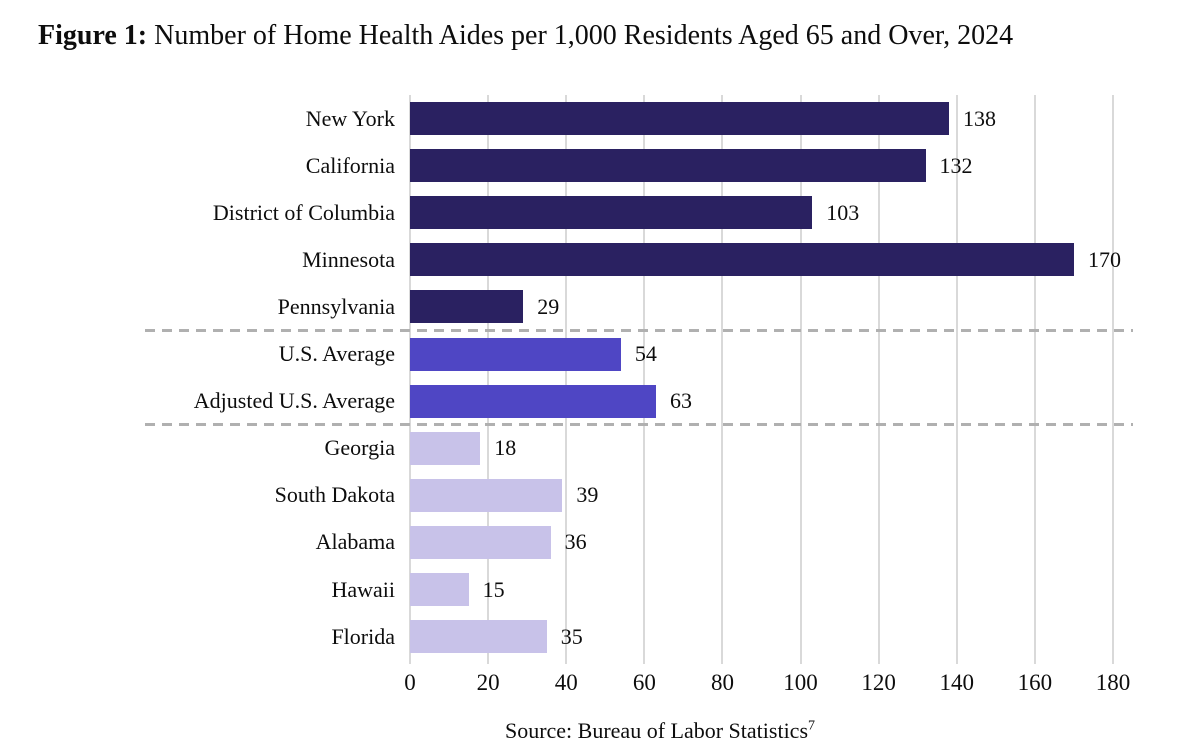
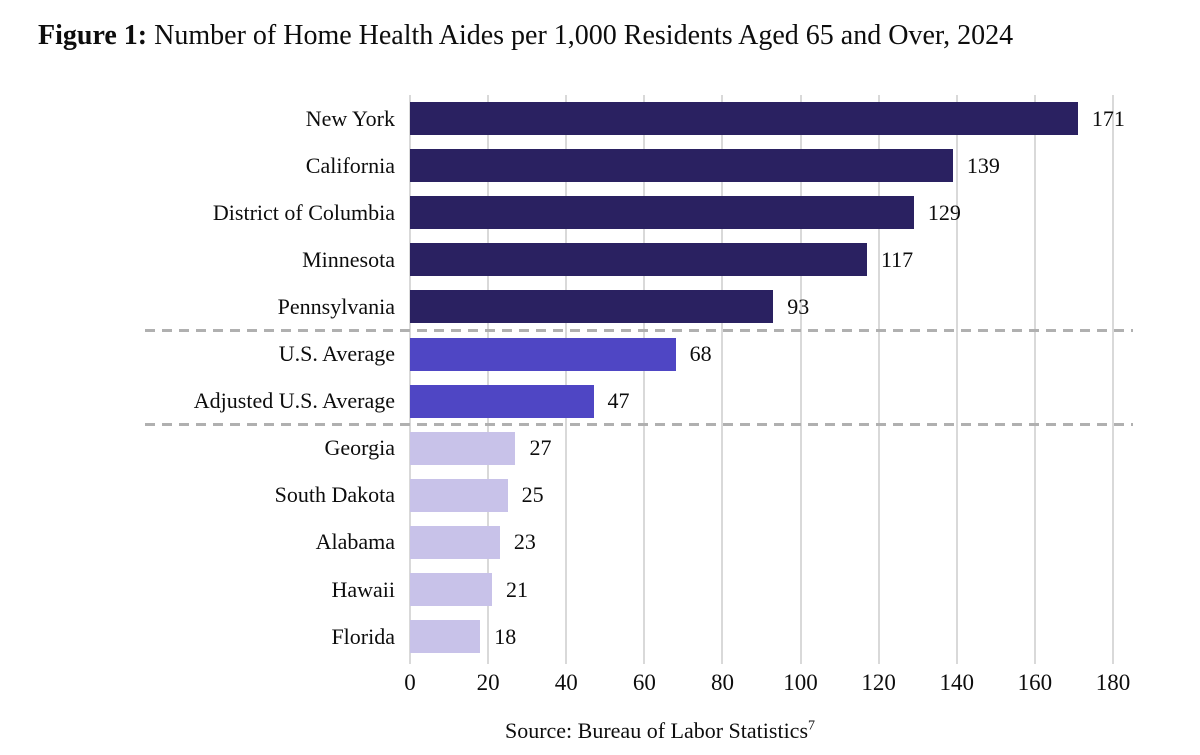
New York: 138 -> 171
California: 132 -> 139
District of Columbia: 103 -> 129
Minnesota: 170 -> 117
Pennsylvania: 29 -> 93
U.S. Average: 54 -> 68
Adjusted U.S. Average: 63 -> 47
Georgia: 18 -> 27
South Dakota: 39 -> 25
Alabama: 36 -> 23
Hawaii: 15 -> 21
Florida: 35 -> 18
